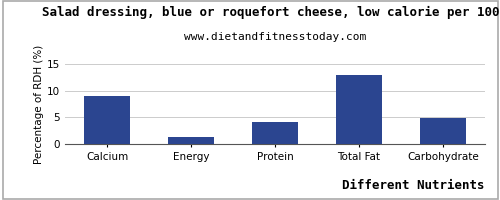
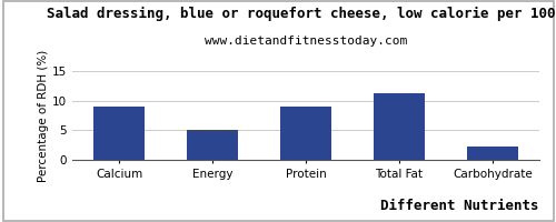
Energy: 1.4 -> 5.0
Protein: 4.2 -> 9.0
Total Fat: 13.0 -> 11.2
Carbohydrate: 4.8 -> 2.2
